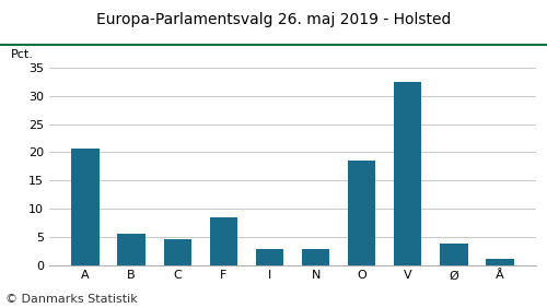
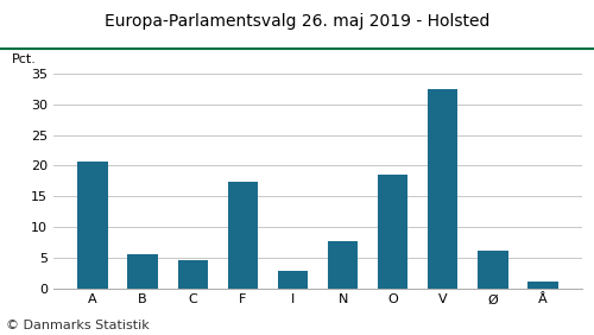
F: 8.4 -> 17.4
N: 2.9 -> 7.6
Ø: 3.8 -> 6.2
